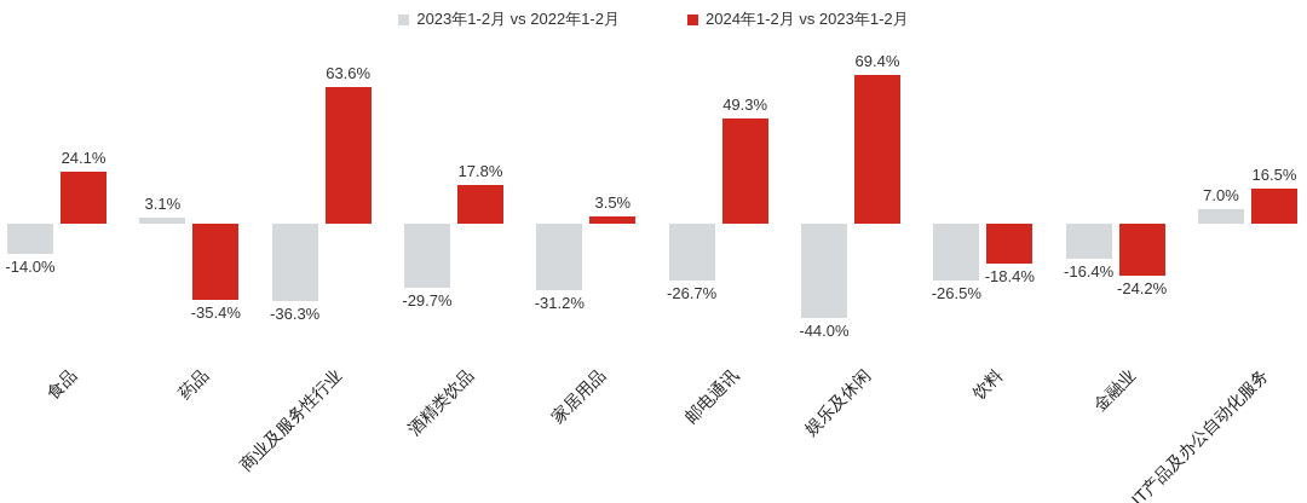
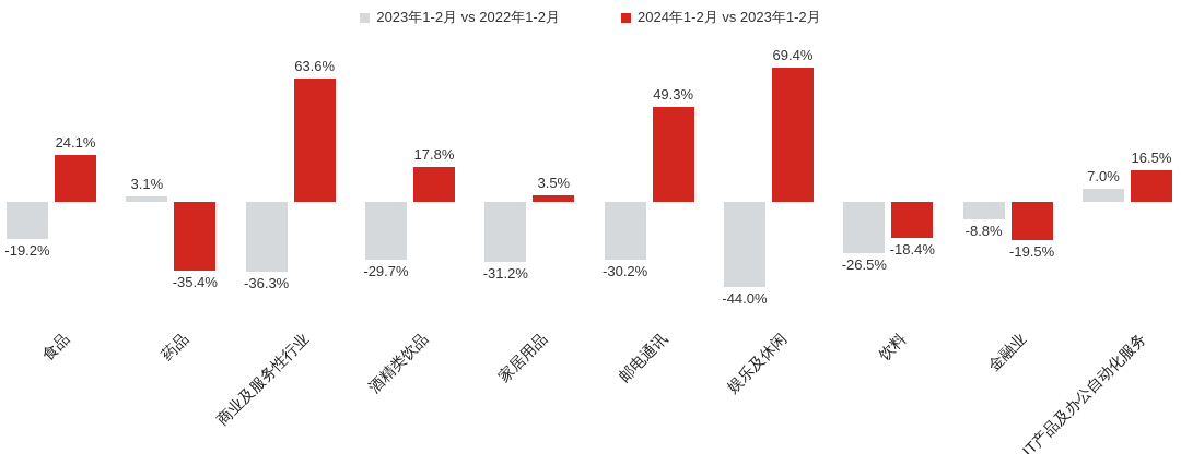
2023年1-2月 vs 2022年1-2月/食品: -14.0% -> -19.2%
2023年1-2月 vs 2022年1-2月/邮电通讯: -26.7% -> -30.2%
2023年1-2月 vs 2022年1-2月/金融业: -16.4% -> -8.8%
2024年1-2月 vs 2023年1-2月/金融业: -24.2% -> -19.5%
